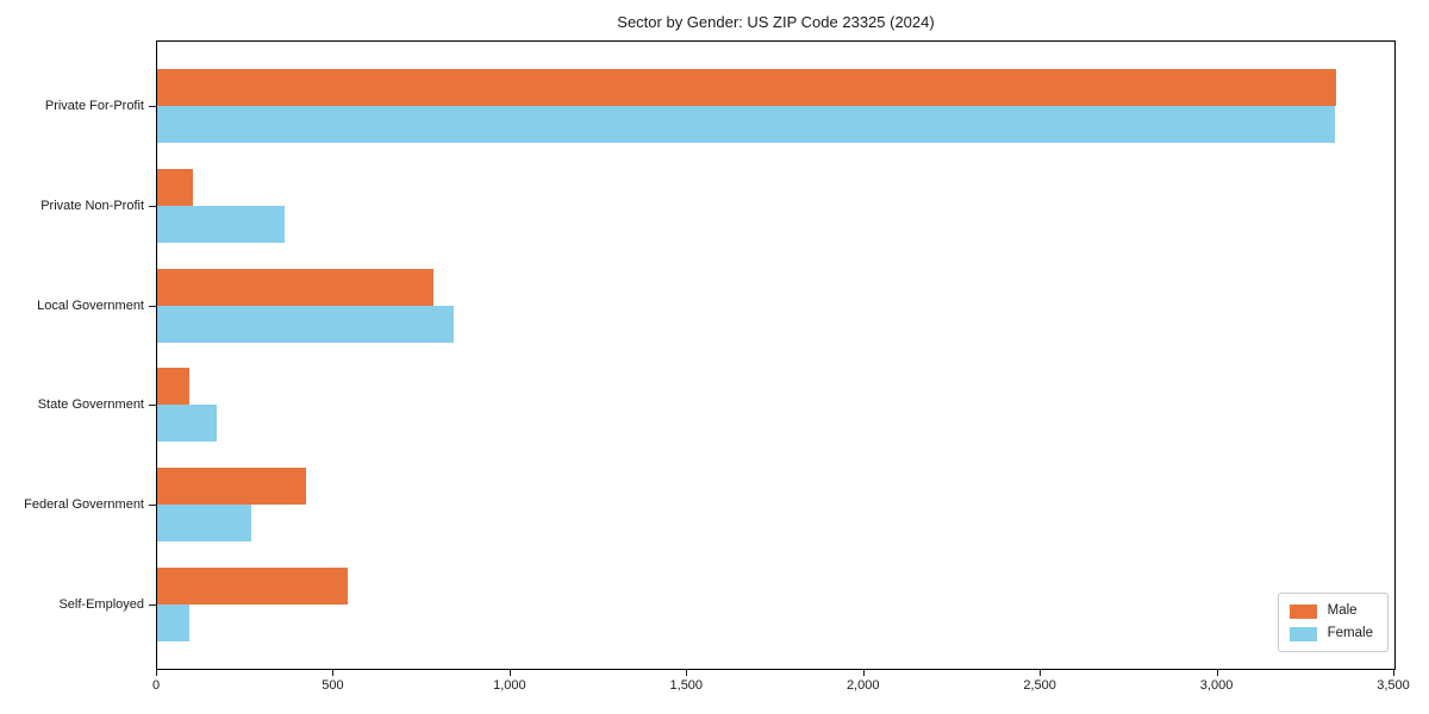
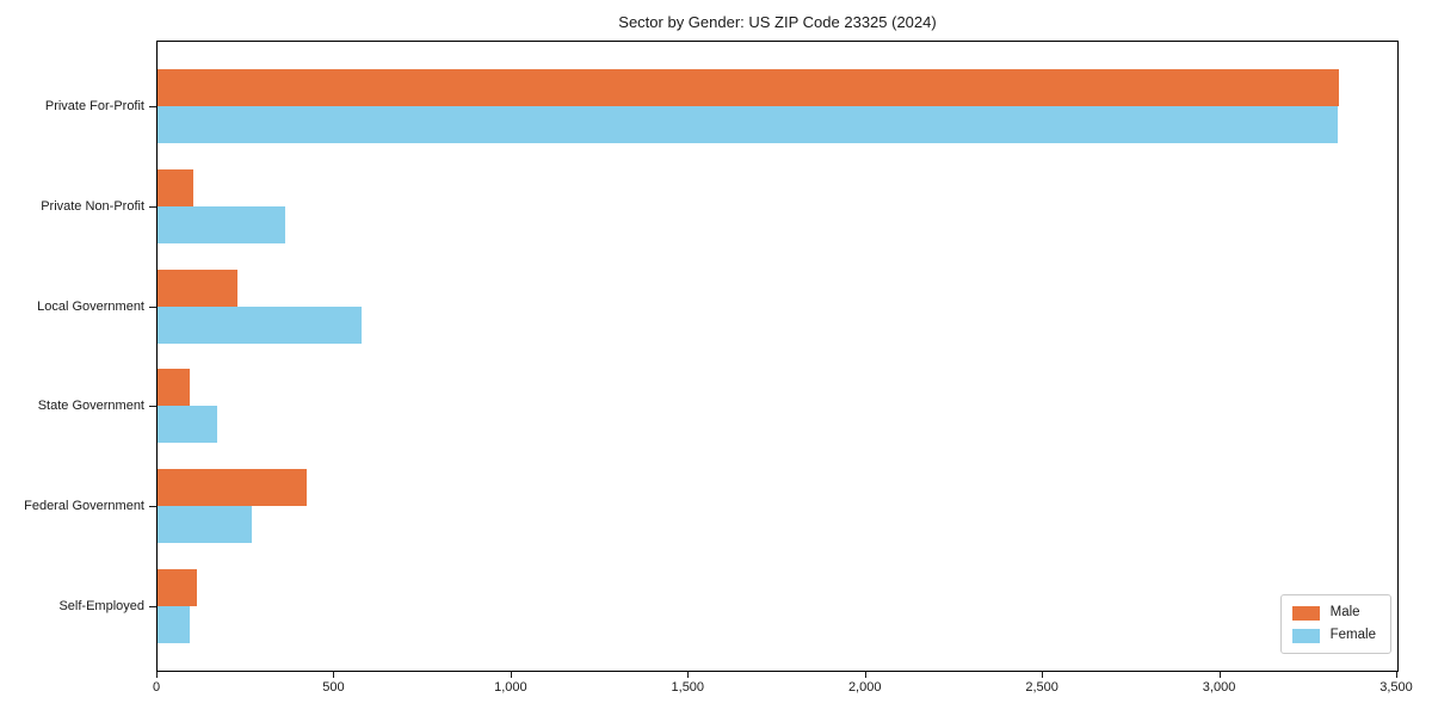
Male/Local Government: 780 -> 220
Female/Local Government: 840 -> 580
Male/Self-Employed: 540 -> 110
